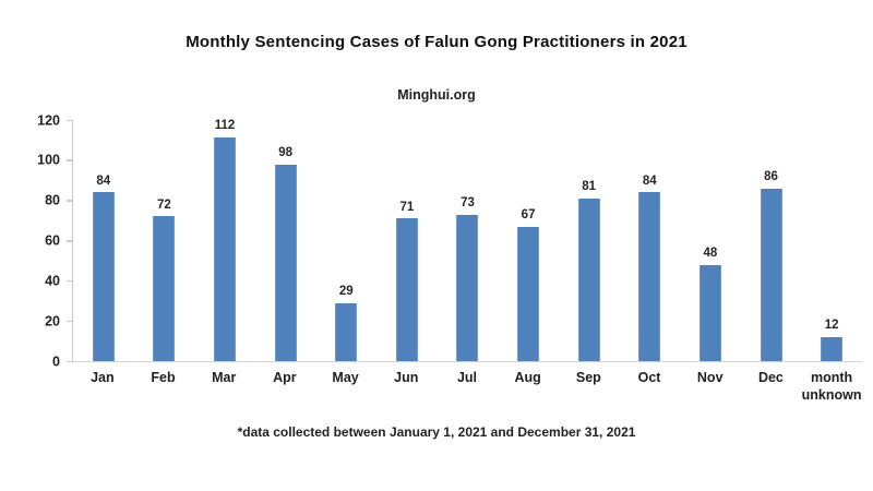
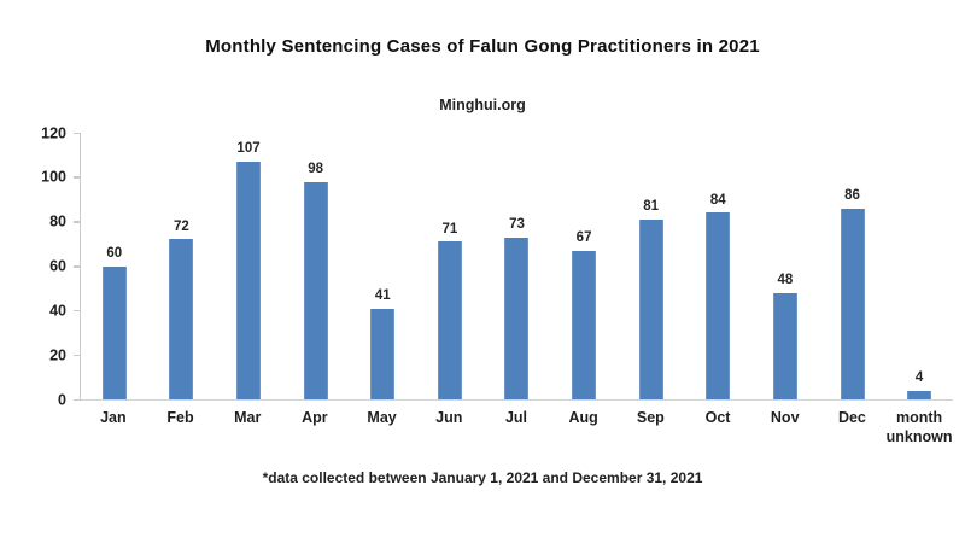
Jan: 84 -> 60
Mar: 112 -> 107
May: 29 -> 41
month unknown: 12 -> 4
